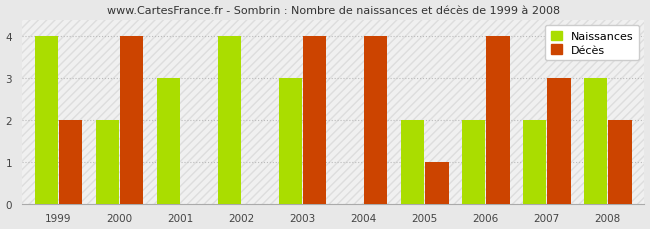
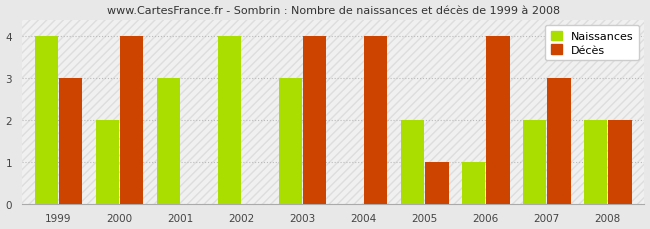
Décès/1999: 2 -> 3
Naissances/2006: 2 -> 1
Naissances/2008: 3 -> 2
